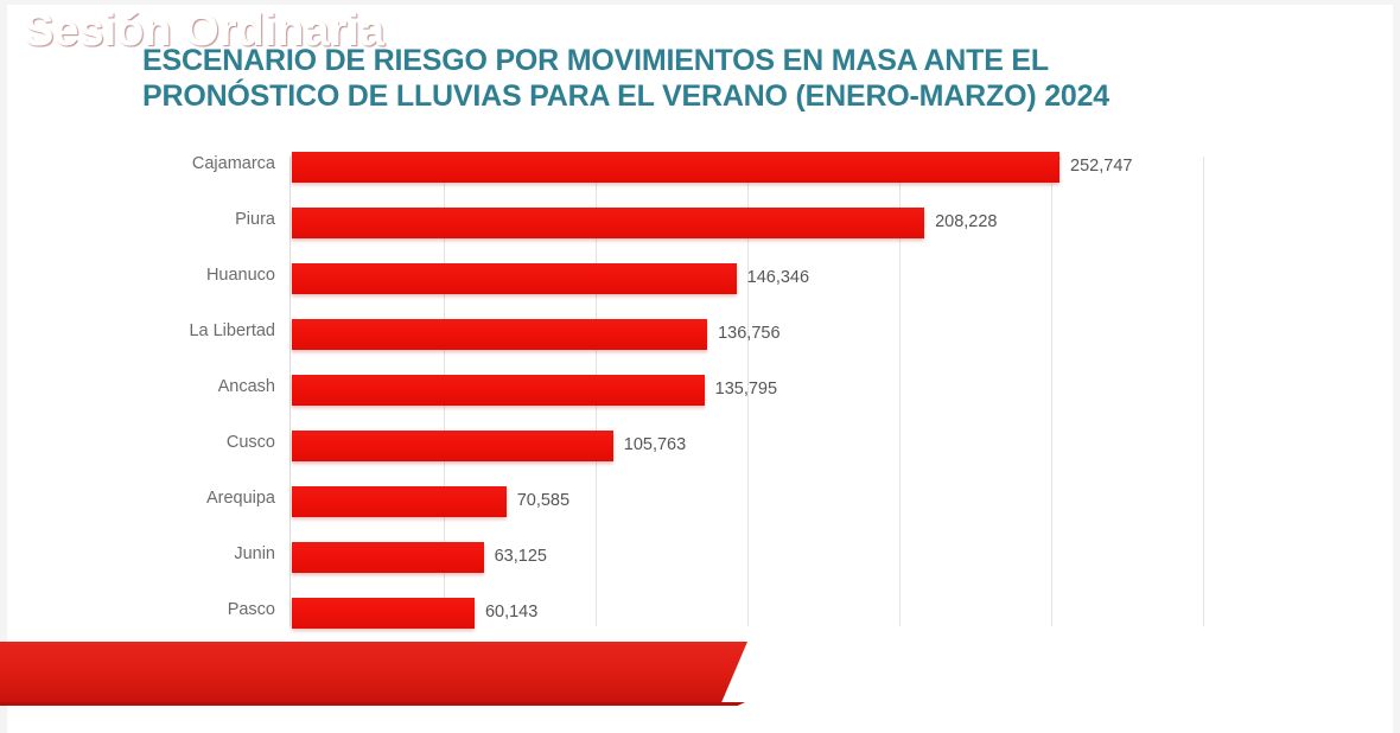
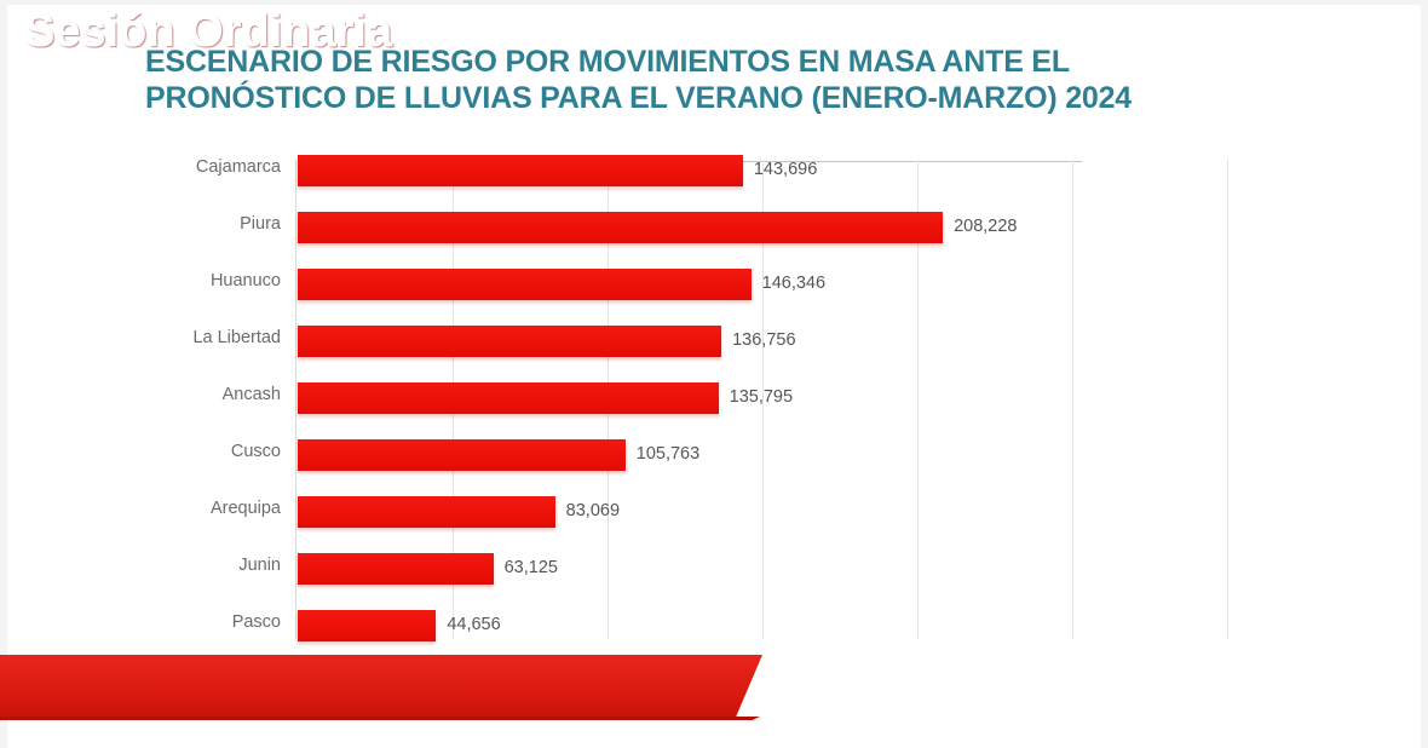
Cajamarca: 252,747 -> 143,696
Arequipa: 70,585 -> 83,069
Pasco: 60,143 -> 44,656
